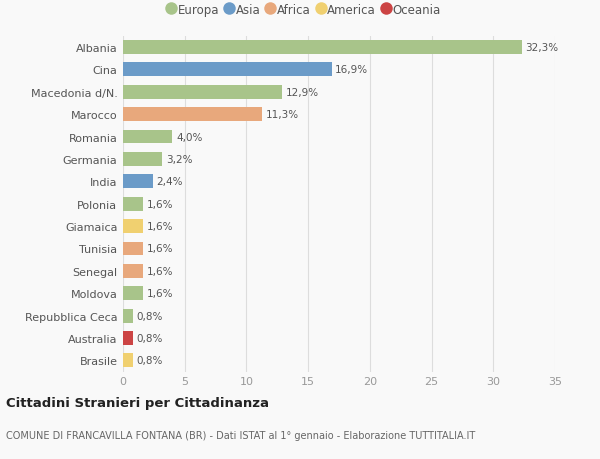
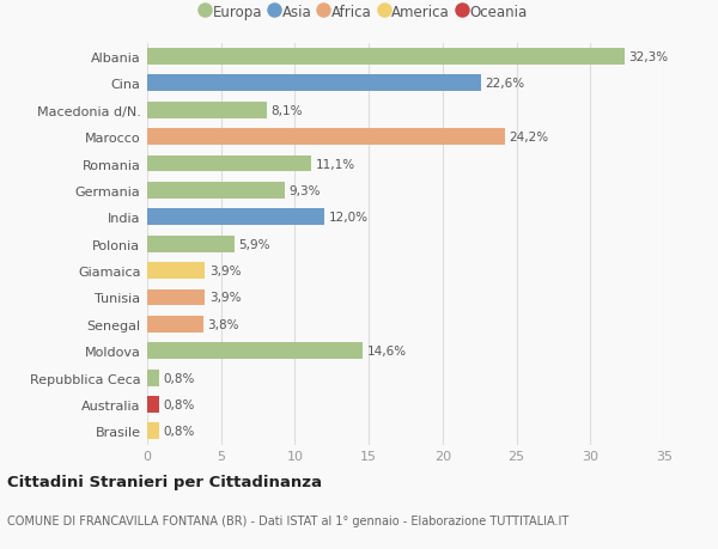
Cina: 16,9% -> 22,6%
Macedonia d/N.: 12,9% -> 8,1%
Marocco: 11,3% -> 24,2%
Romania: 4,0% -> 11,1%
Germania: 3,2% -> 9,3%
India: 2,4% -> 12,0%
Polonia: 1,6% -> 5,9%
Giamaica: 1,6% -> 3,9%
Tunisia: 1,6% -> 3,9%
Senegal: 1,6% -> 3,8%
Moldova: 1,6% -> 14,6%
